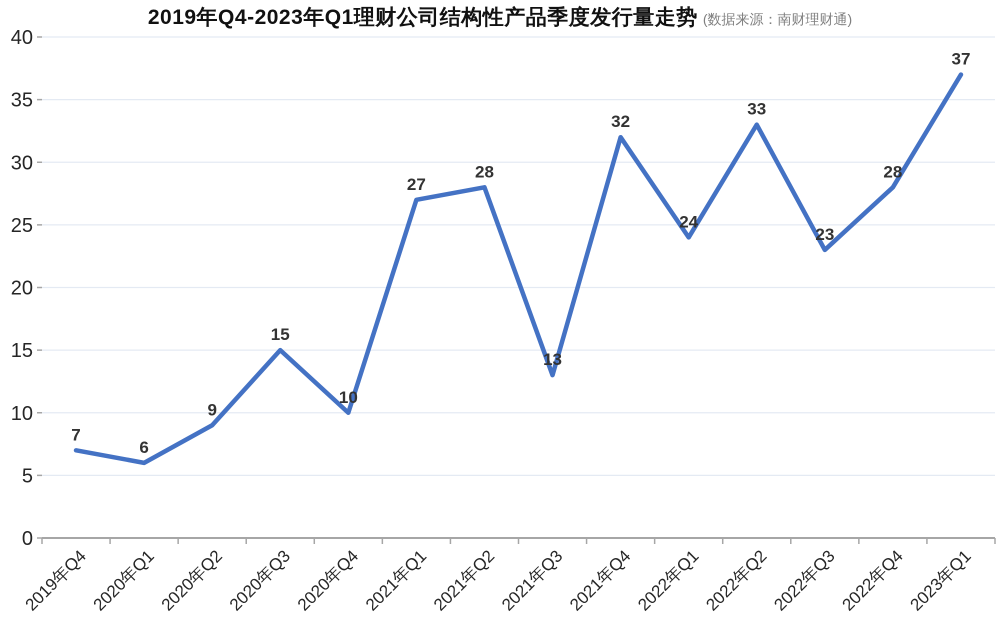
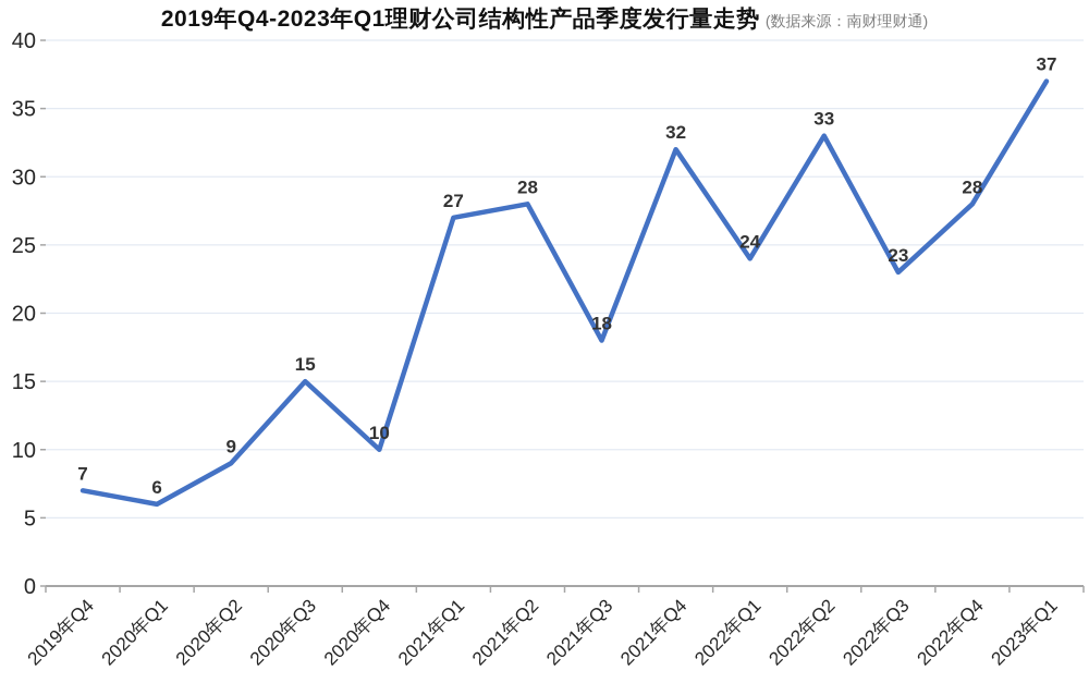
2021年Q3: 13 -> 18
